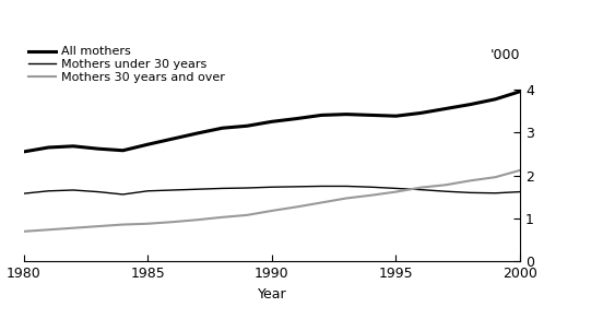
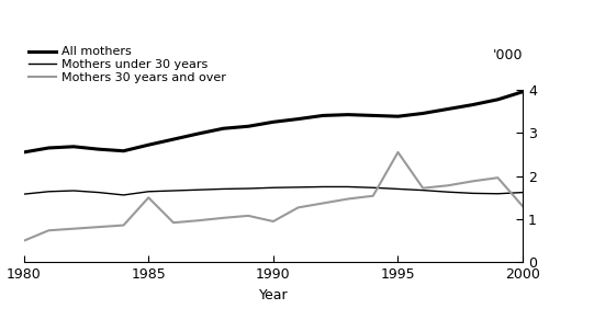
Mothers 30 years and over/1980: 0.70 -> 0.50
Mothers 30 years and over/1985: 0.88 -> 1.50
Mothers 30 years and over/1990: 1.18 -> 0.95
Mothers 30 years and over/1995: 1.62 -> 2.55
Mothers 30 years and over/2000: 2.12 -> 1.30
